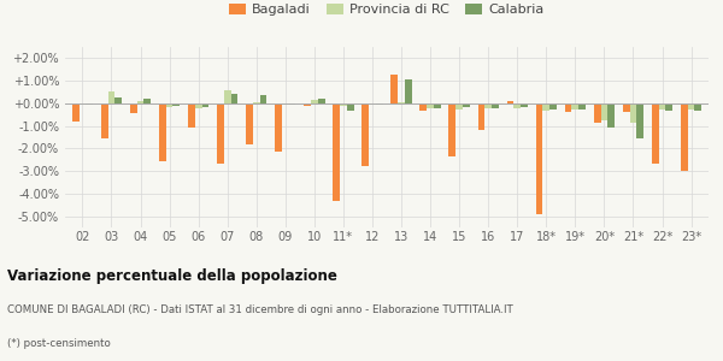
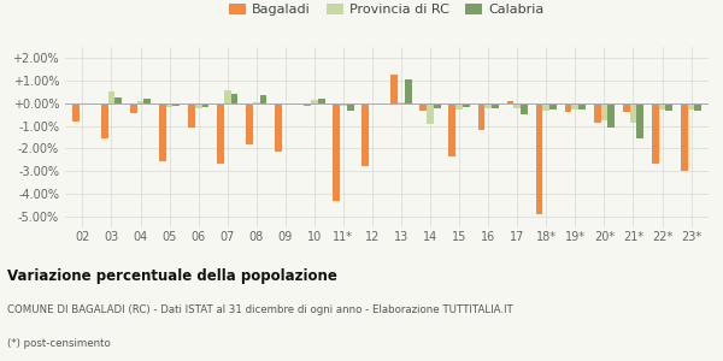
Provincia di RC/14: -0.2% -> -0.9%
Calabria/17: -0.1% -> -0.5%
